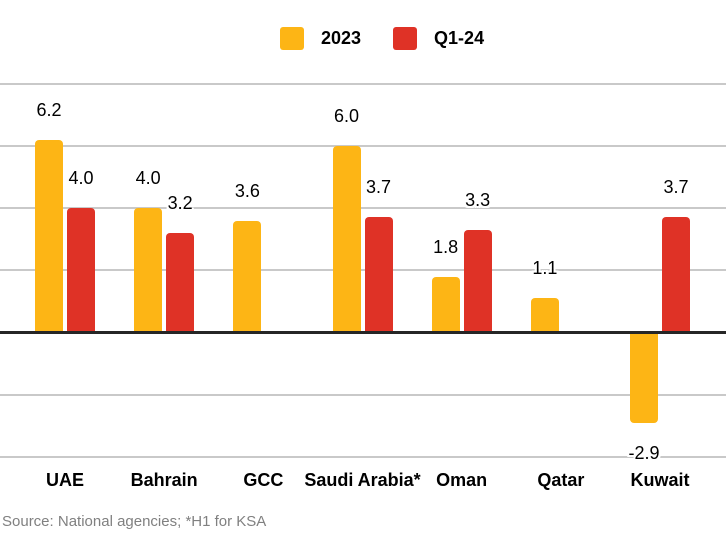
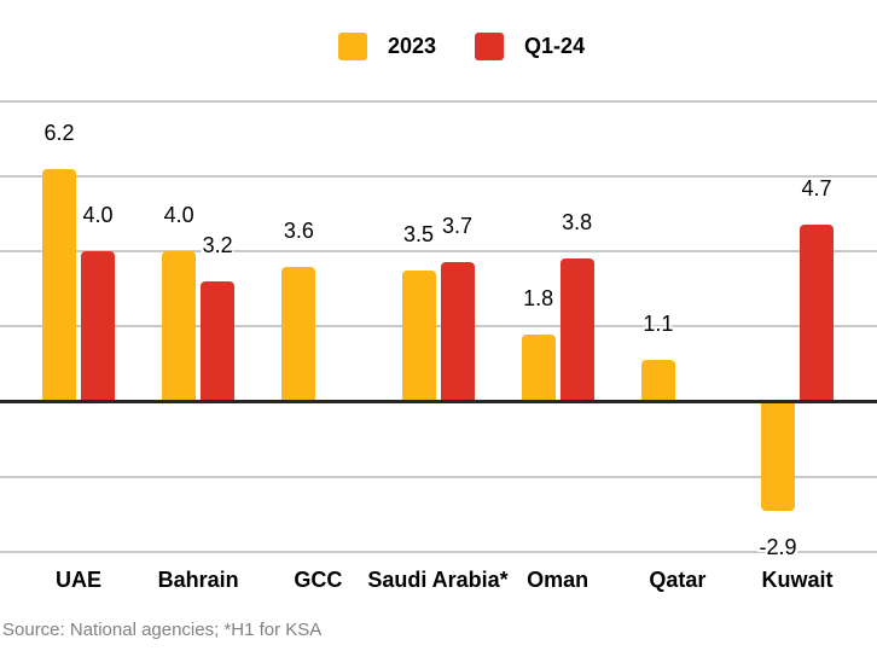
2023/Saudi Arabia*: 6.0 -> 3.5
Q1-24/Oman: 3.3 -> 3.8
Q1-24/Kuwait: 3.7 -> 4.7
